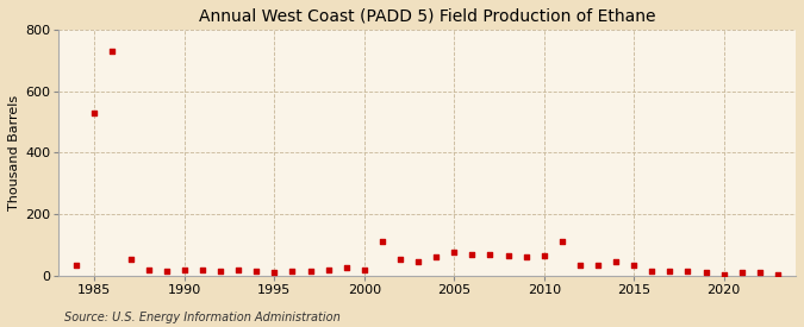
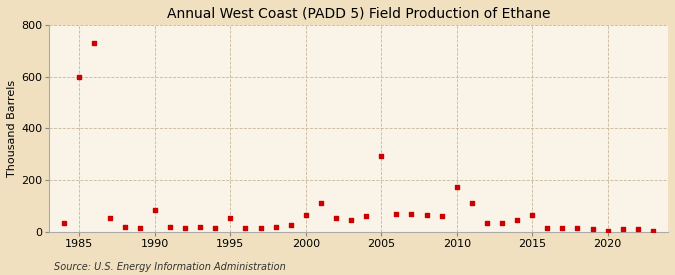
1985: 530 -> 600
1990: 20 -> 85
1995: 10 -> 55
2000: 20 -> 65
2005: 75 -> 295
2010: 65 -> 175
2015: 35 -> 65
